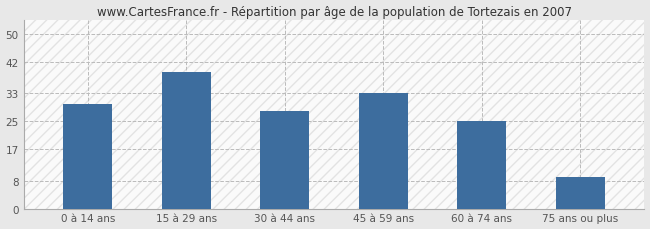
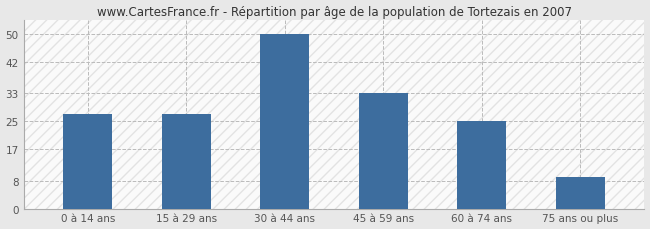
0 à 14 ans: 30 -> 27
15 à 29 ans: 39 -> 27
30 à 44 ans: 28 -> 50
